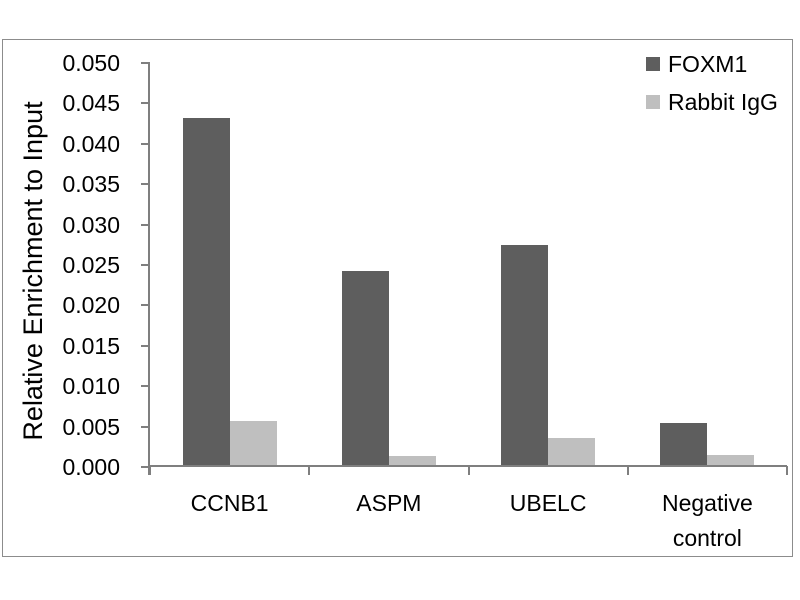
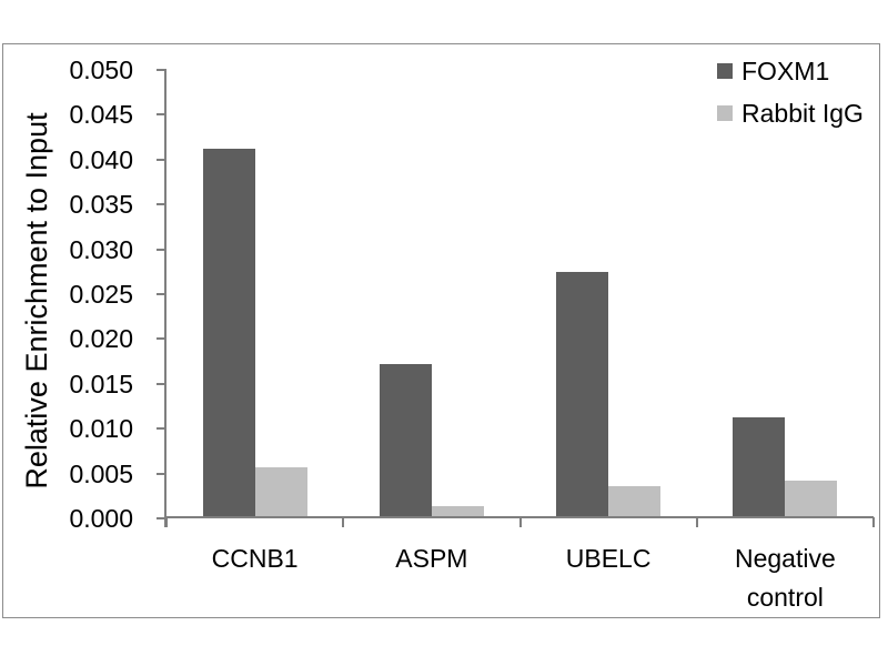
FOXM1/CCNB1: 0.043 -> 0.041
FOXM1/ASPM: 0.024 -> 0.017
FOXM1/Negative control: 0.005 -> 0.011
Rabbit IgG/Negative control: 0.001 -> 0.004
